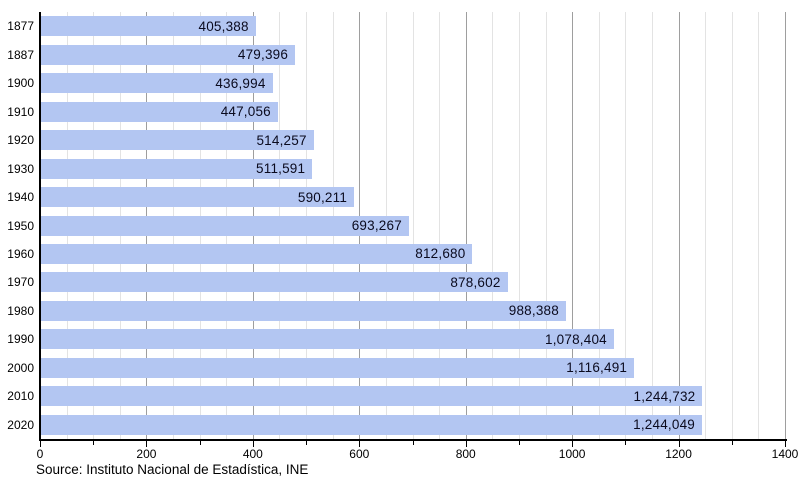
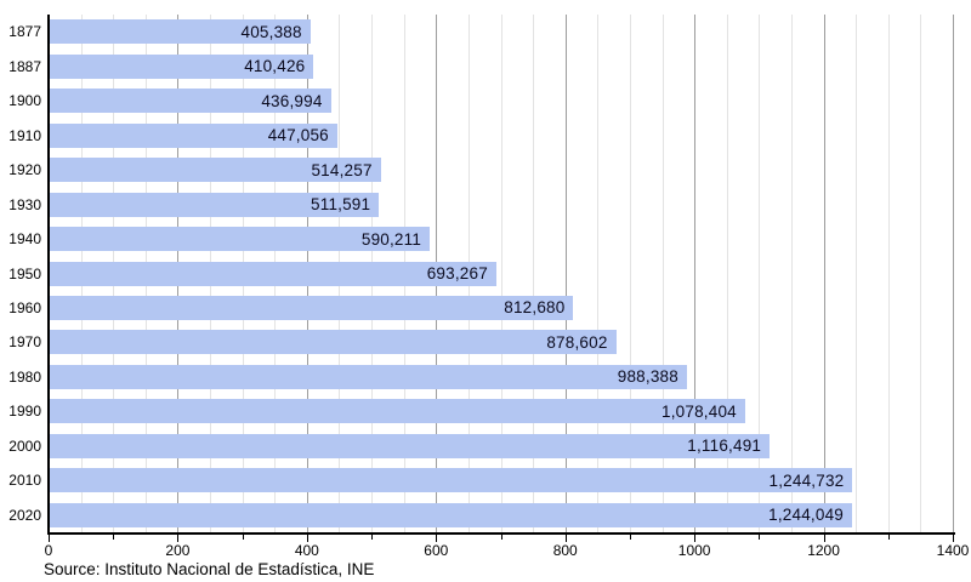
1887: 479,396 -> 410,426
